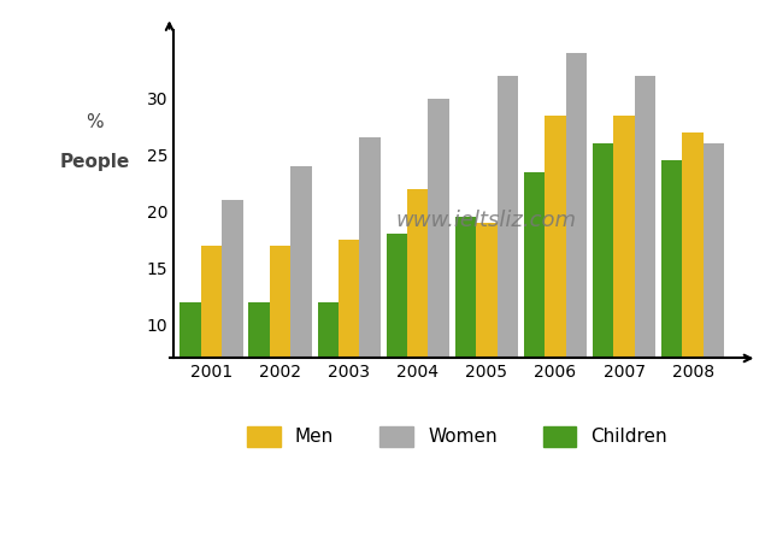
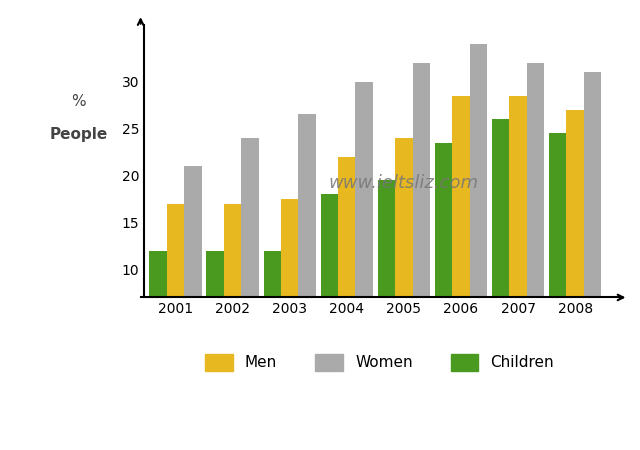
Men/2005: 19.0 -> 24.0
Women/2008: 26.0 -> 31.0
